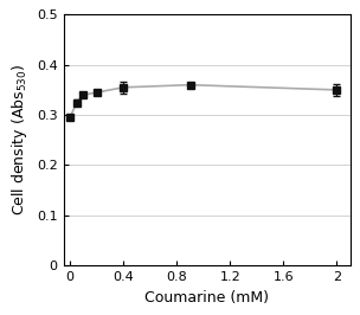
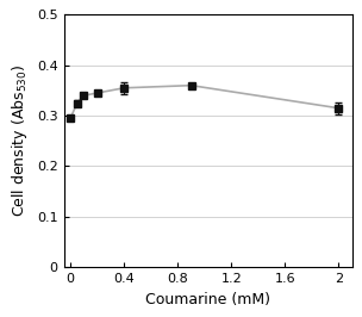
2: 0.350 -> 0.315
